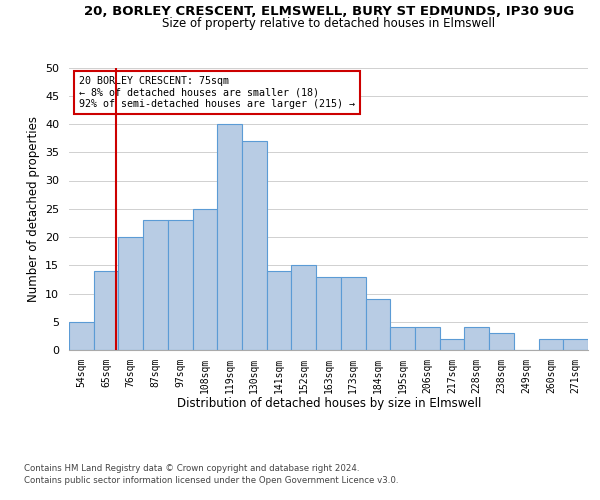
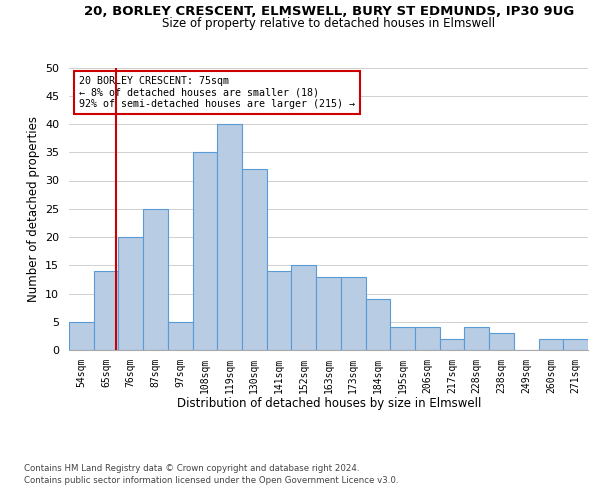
87sqm: 23 -> 25
97sqm: 23 -> 5
108sqm: 25 -> 35
130sqm: 37 -> 32
